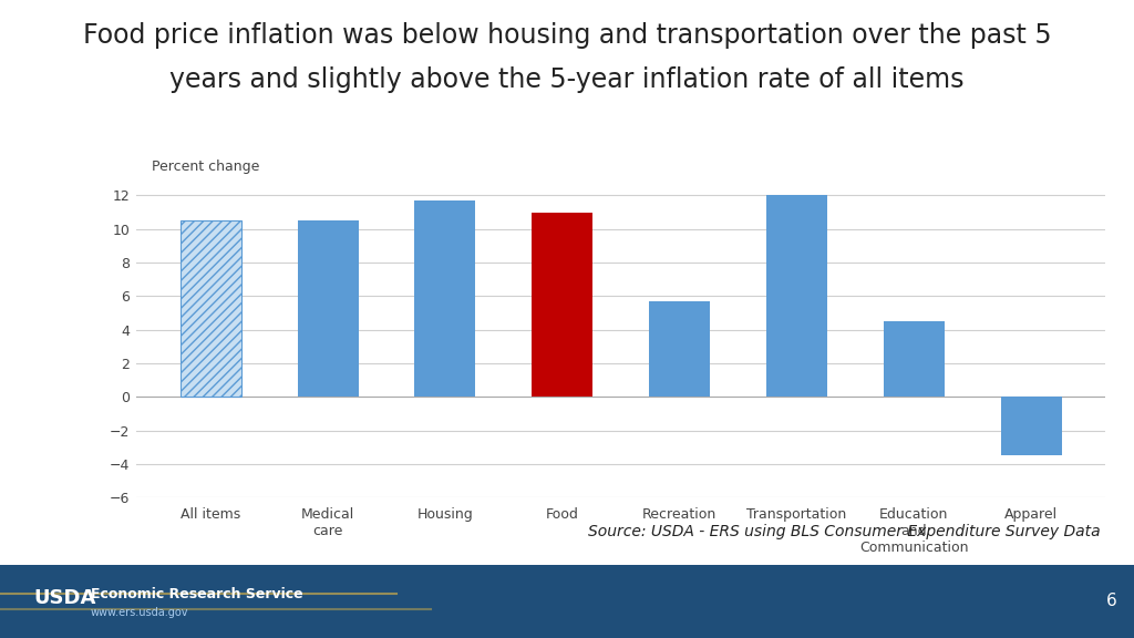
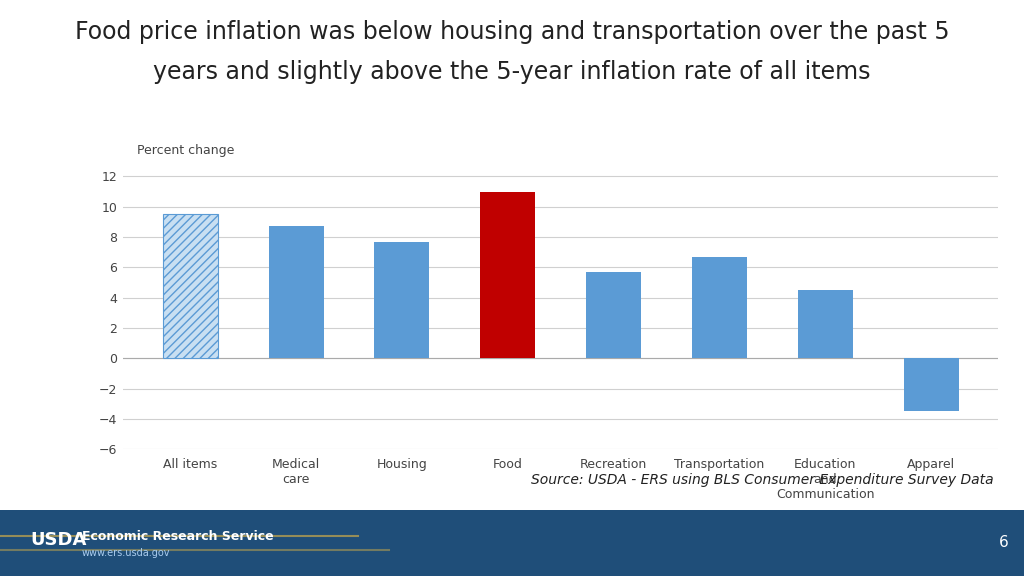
All items: 10.5 -> 9.5
Medical care: 10.5 -> 8.7
Housing: 11.7 -> 7.7
Transportation: 12.0 -> 6.7
